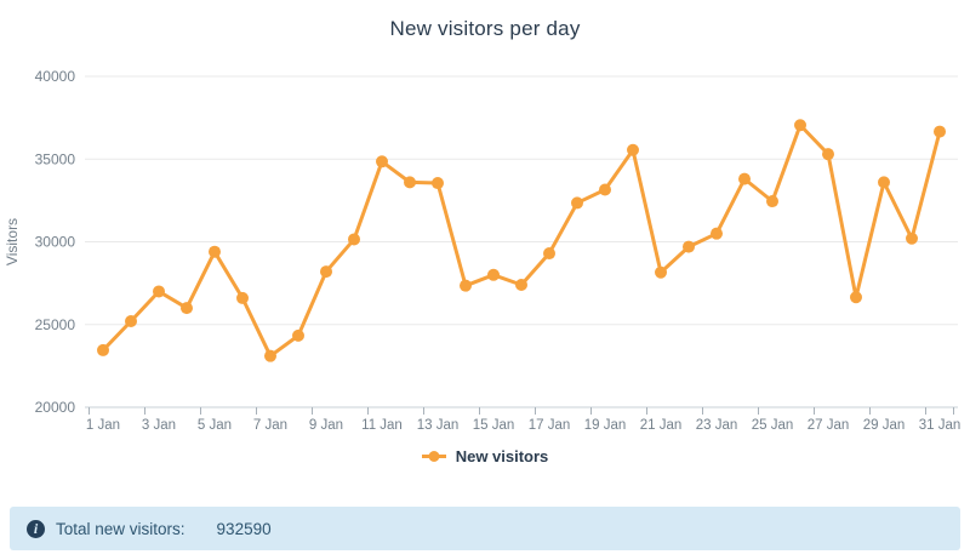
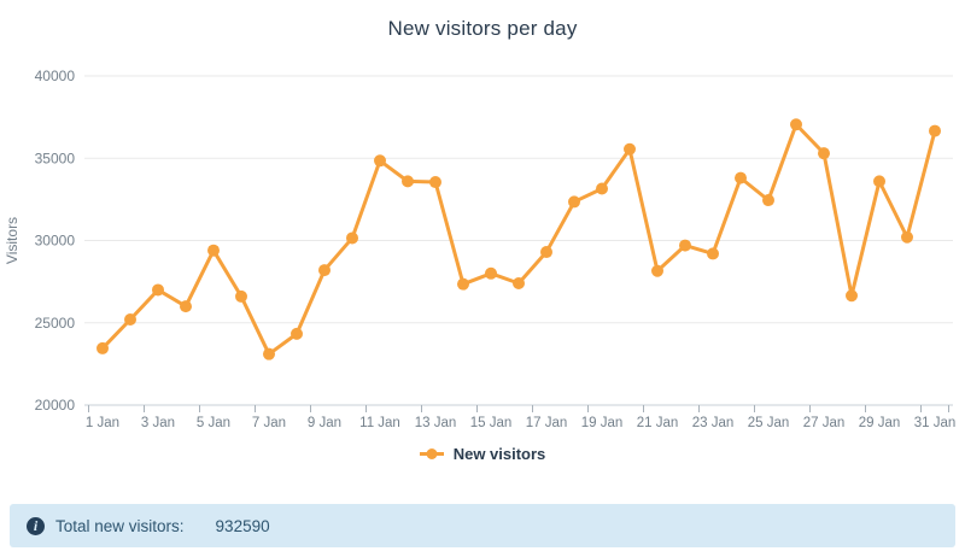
23 Jan: 30500 -> 29200
